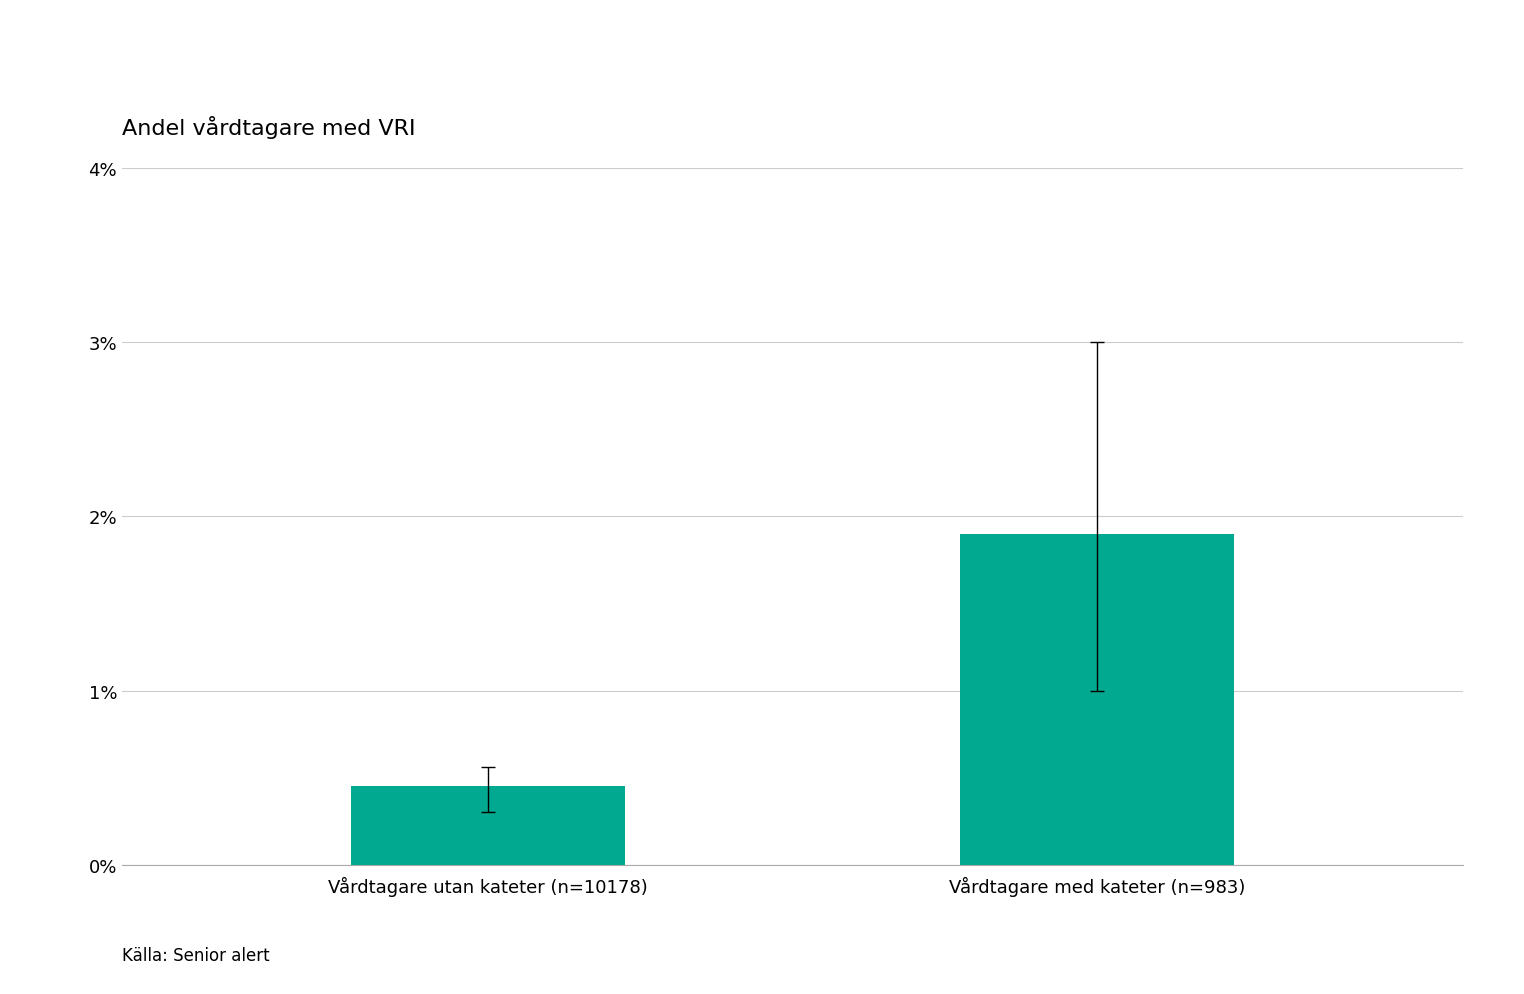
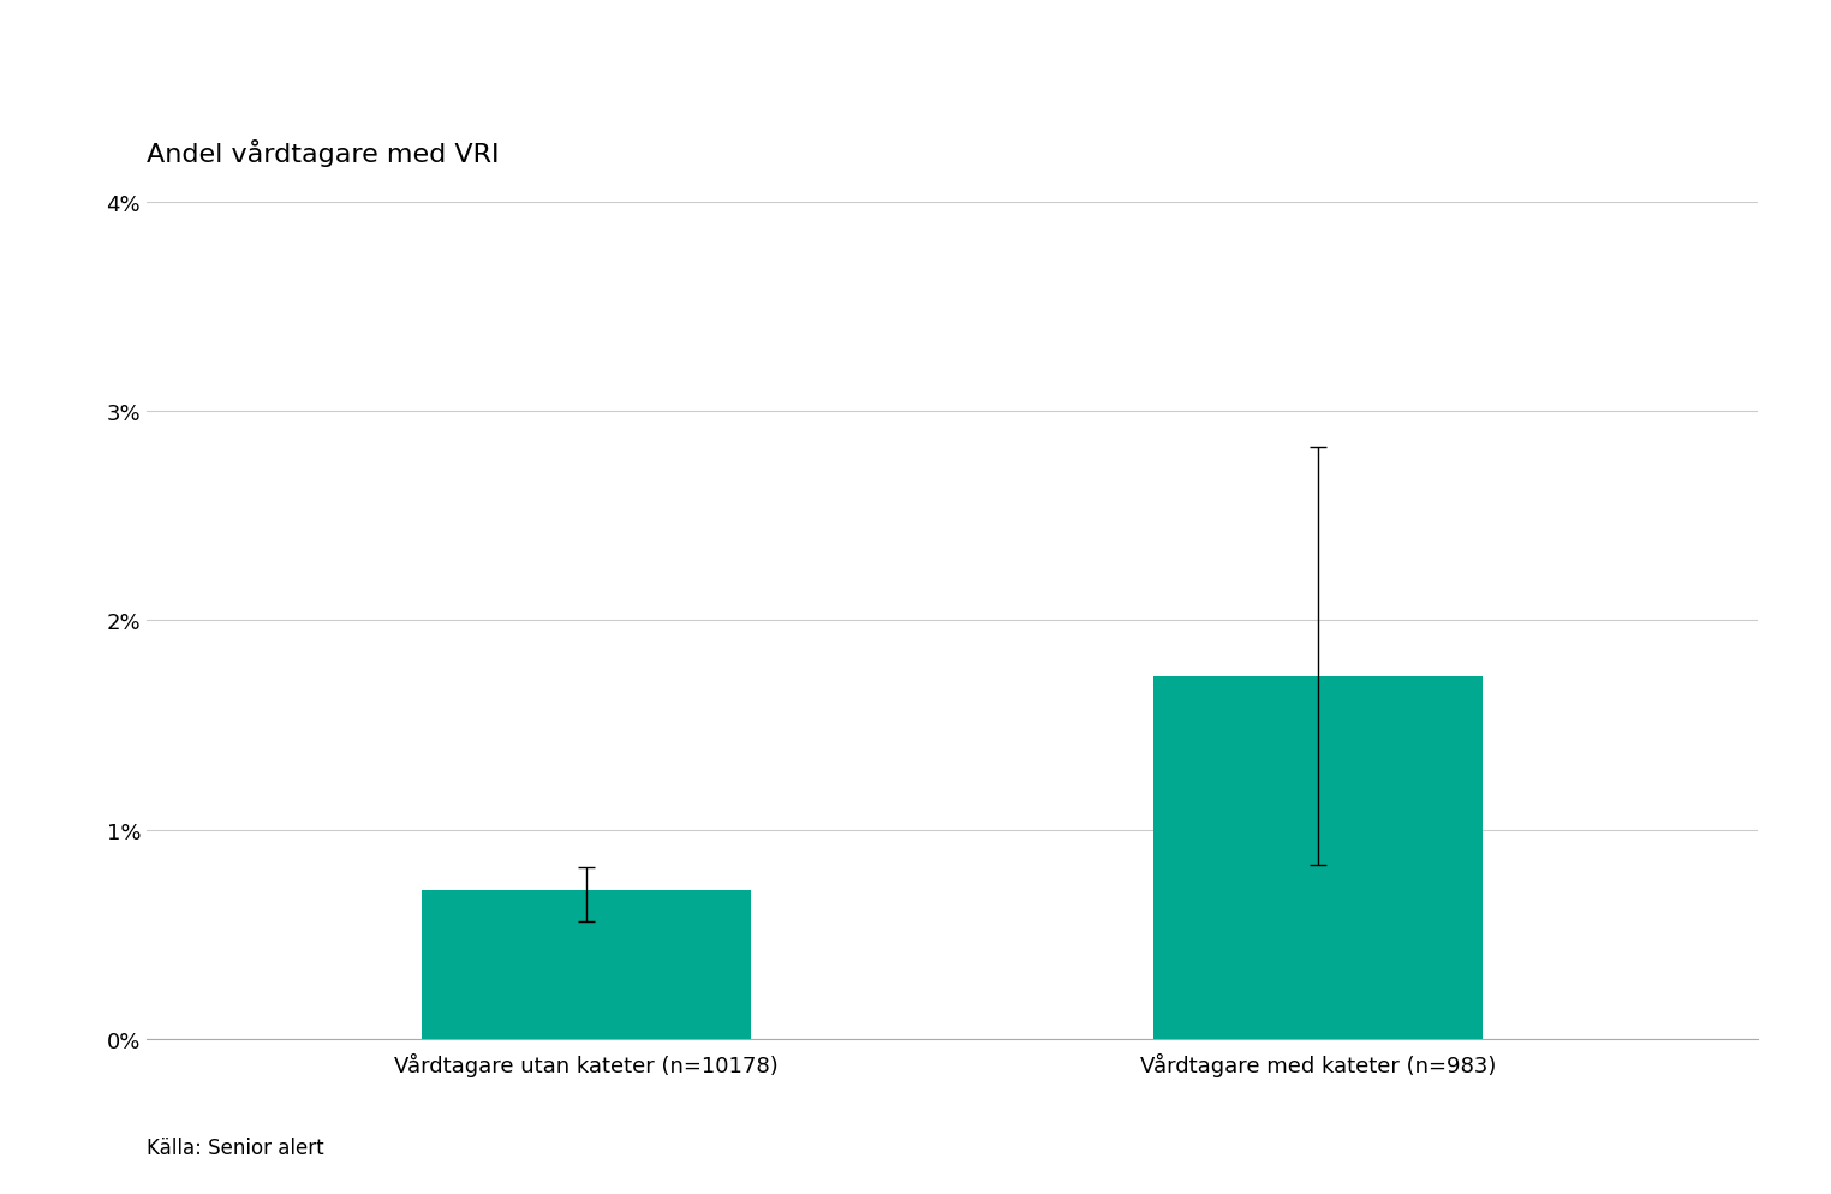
Vårdtagare utan kateter (n=10178): 0.45% -> 0.71%
Vårdtagare med kateter (n=983): 1.90% -> 1.73%
